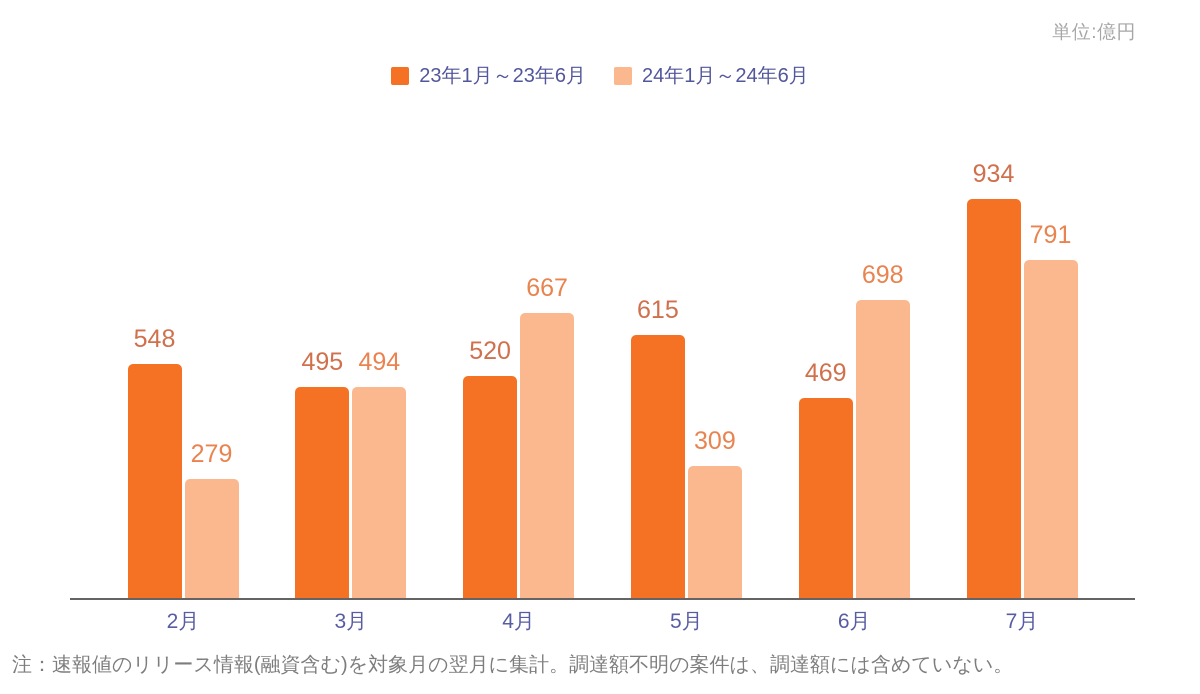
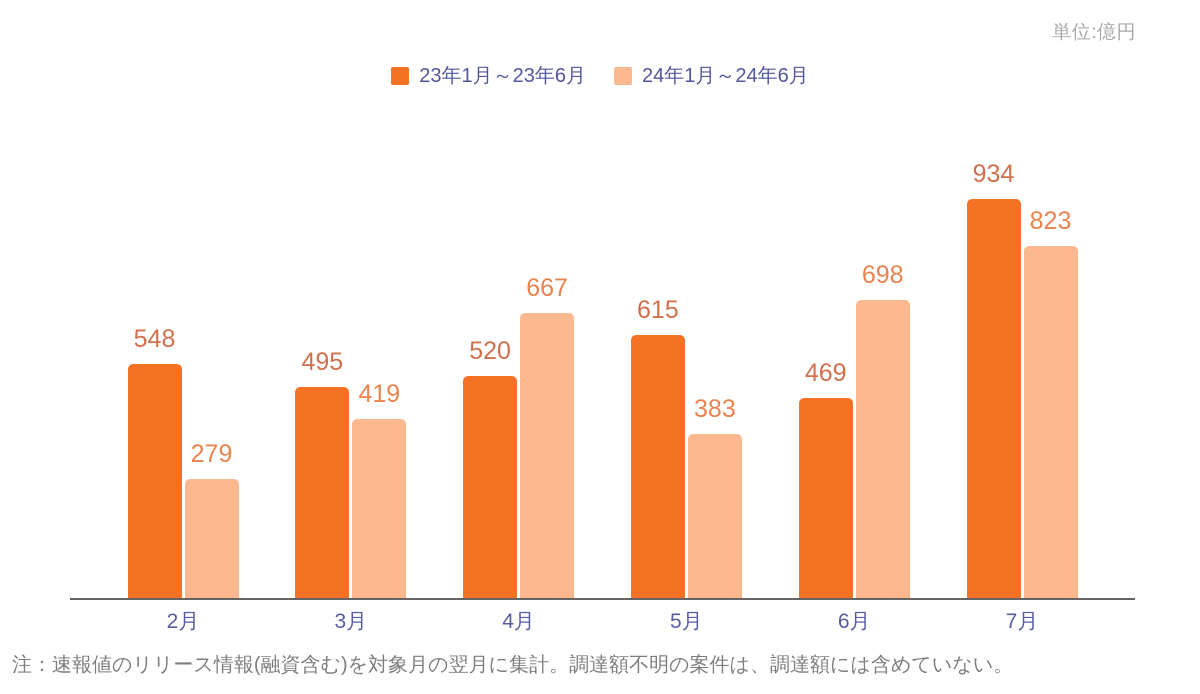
24年1月～24年6月/3月: 494 -> 419
24年1月～24年6月/5月: 309 -> 383
24年1月～24年6月/7月: 791 -> 823
